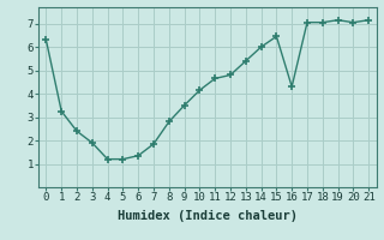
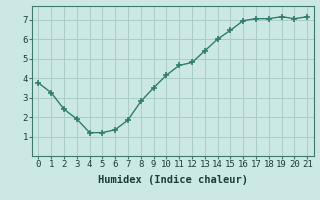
0: 6.3 -> 3.8
16: 4.3 -> 7.0
